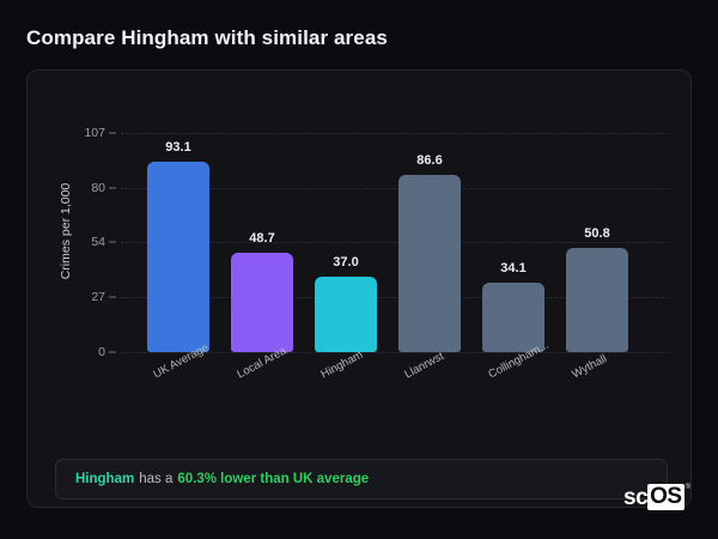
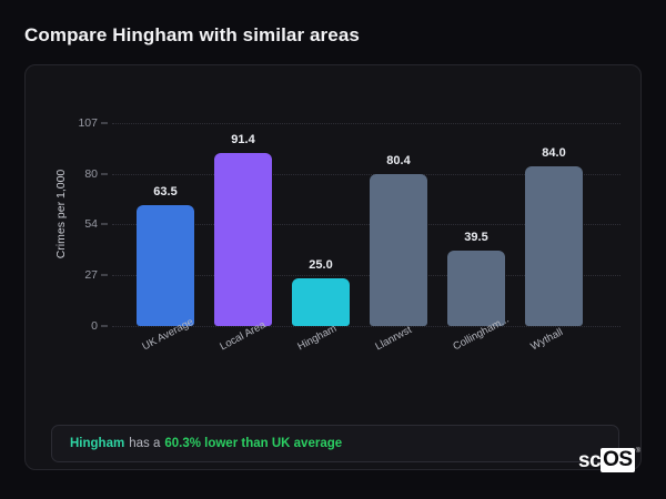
UK Average: 93.1 -> 63.5
Local Area: 48.7 -> 91.4
Hingham: 37.0 -> 25.0
Llanrwst: 86.6 -> 80.4
Collingham...: 34.1 -> 39.5
Wythall: 50.8 -> 84.0
